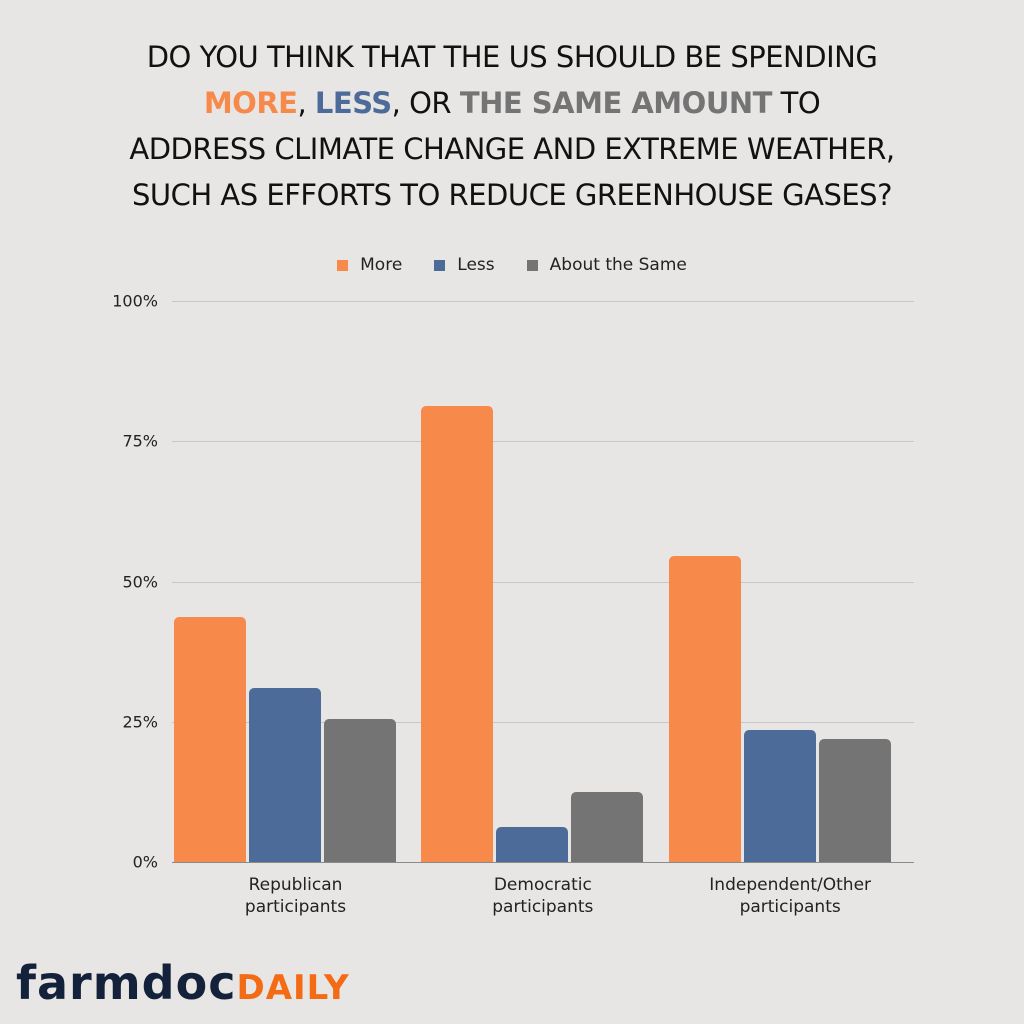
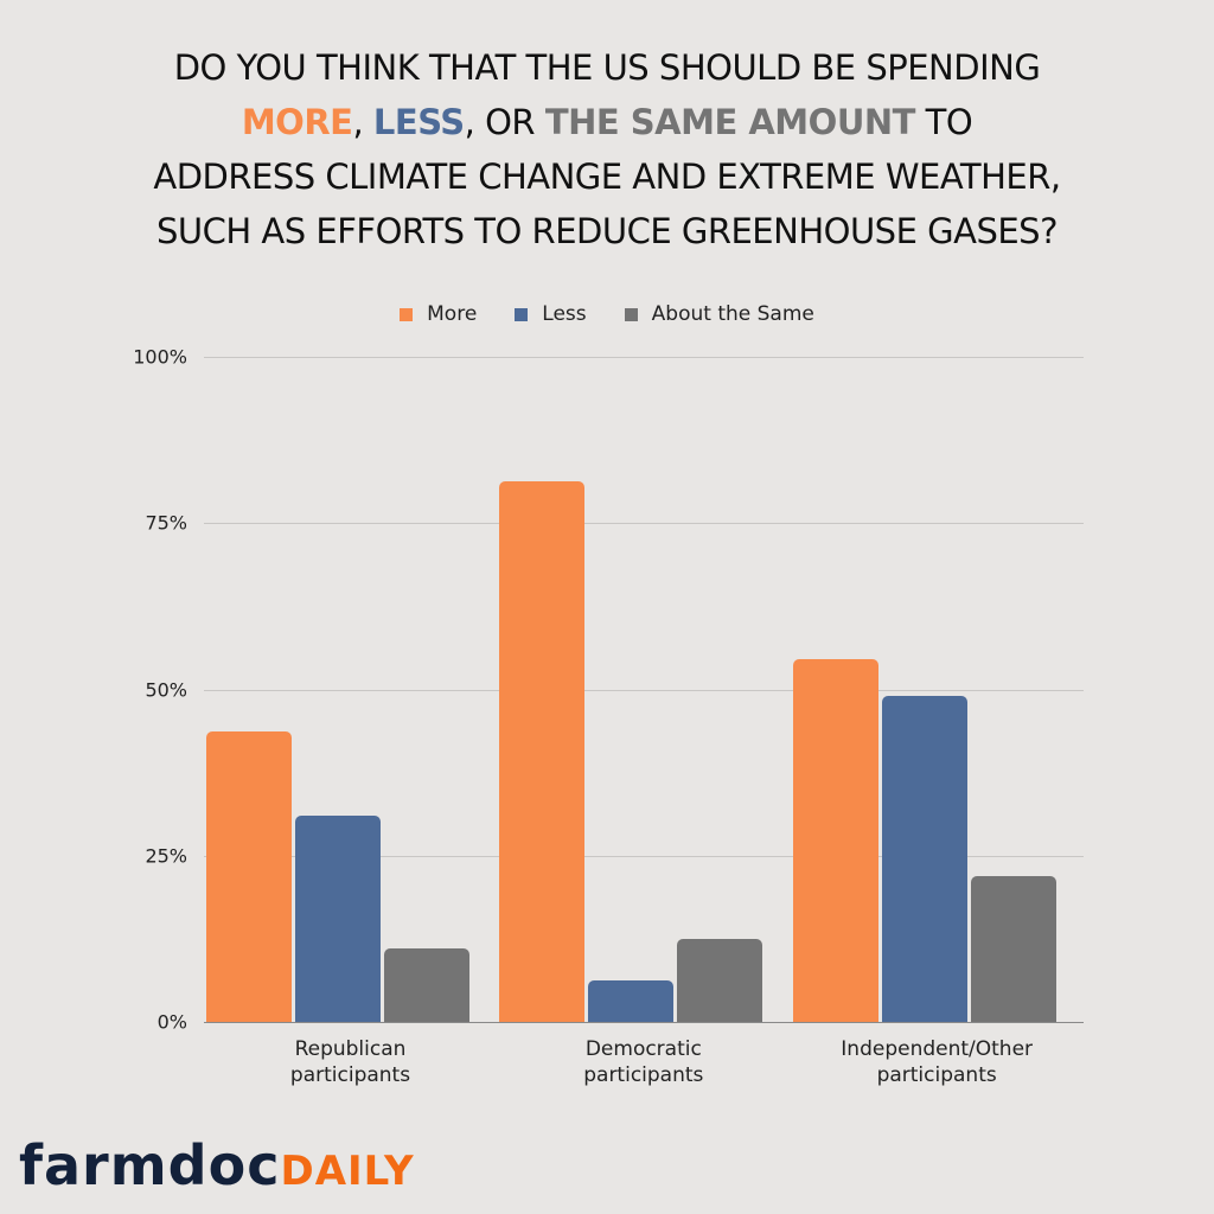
About the Same/Republican participants: 26% -> 11%
Less/Independent/Other participants: 24% -> 49%
